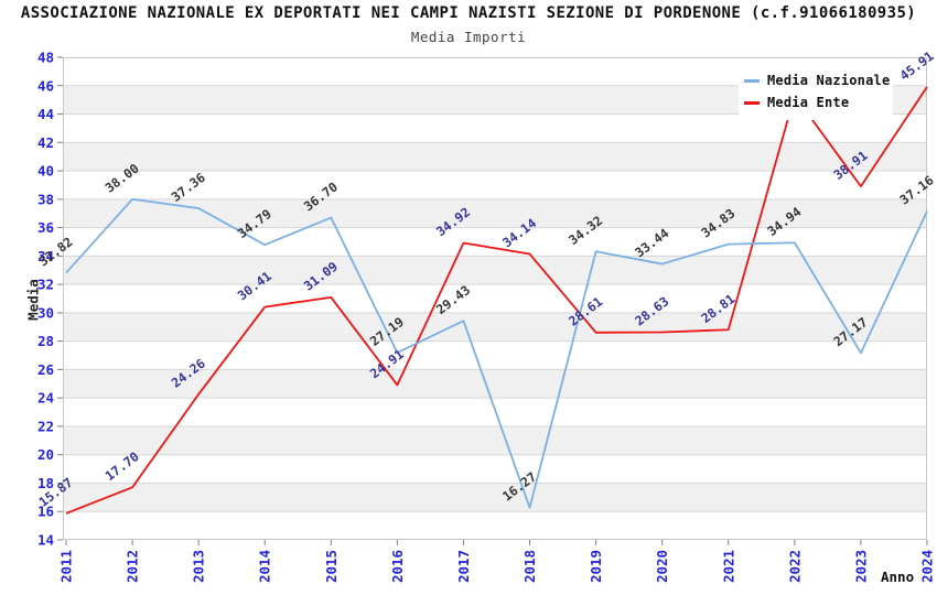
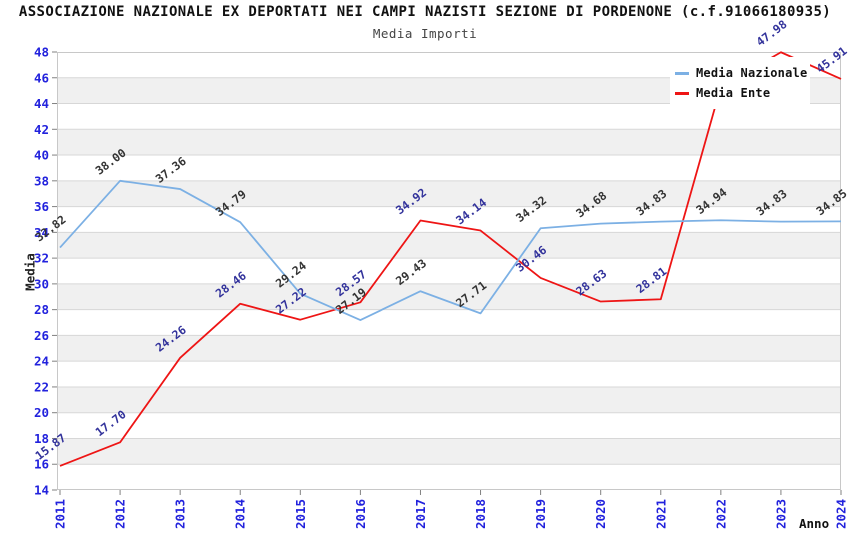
Media Ente/2014: 30.41 -> 28.46
Media Nazionale/2015: 36.70 -> 29.24
Media Ente/2015: 31.09 -> 27.22
Media Ente/2016: 24.91 -> 28.57
Media Nazionale/2018: 16.27 -> 27.71
Media Ente/2019: 28.61 -> 30.46
Media Nazionale/2020: 33.44 -> 34.68
Media Nazionale/2023: 27.17 -> 34.83
Media Ente/2023: 38.91 -> 47.98
Media Nazionale/2024: 37.16 -> 34.85
